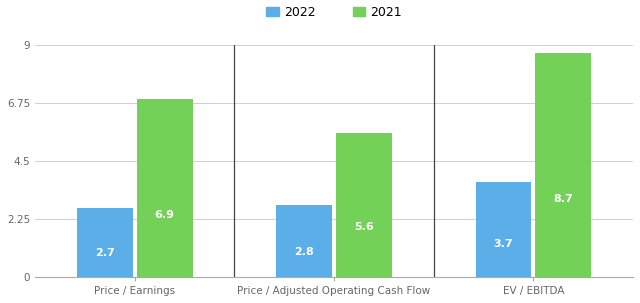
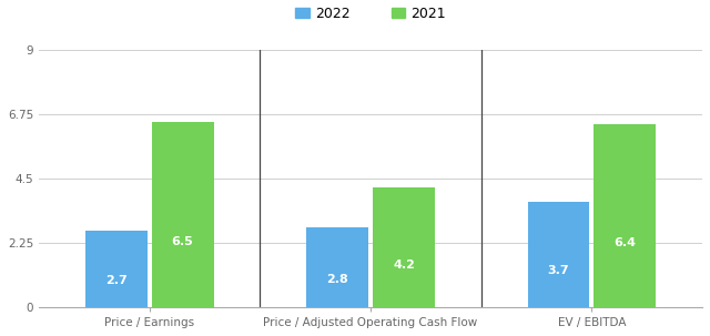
2021/Price / Earnings: 6.9 -> 6.5
2021/Price / Adjusted Operating Cash Flow: 5.6 -> 4.2
2021/EV / EBITDA: 8.7 -> 6.4
